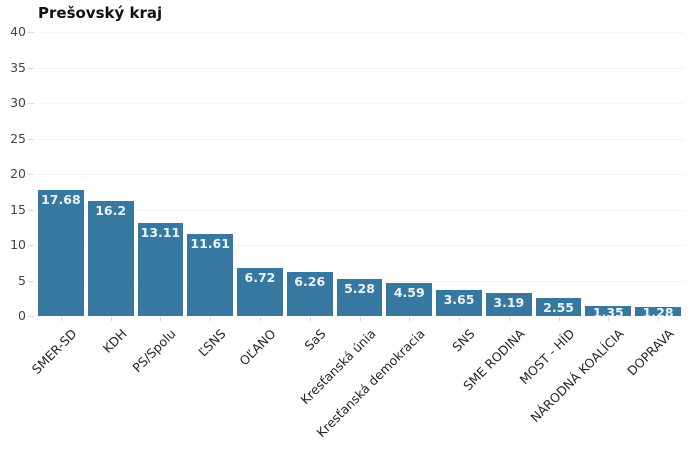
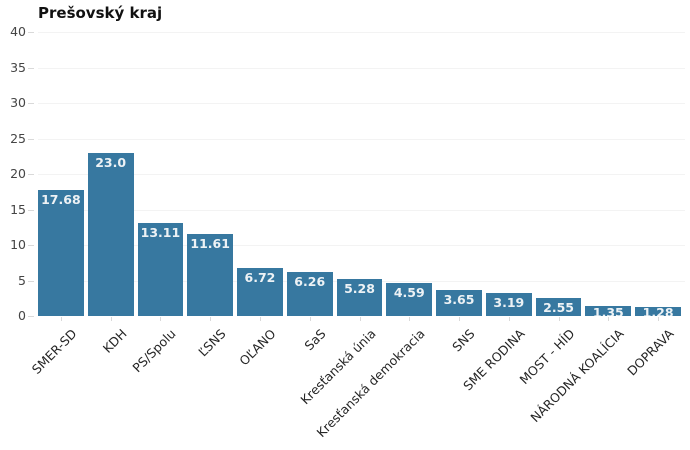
KDH: 16.2 -> 23.0
